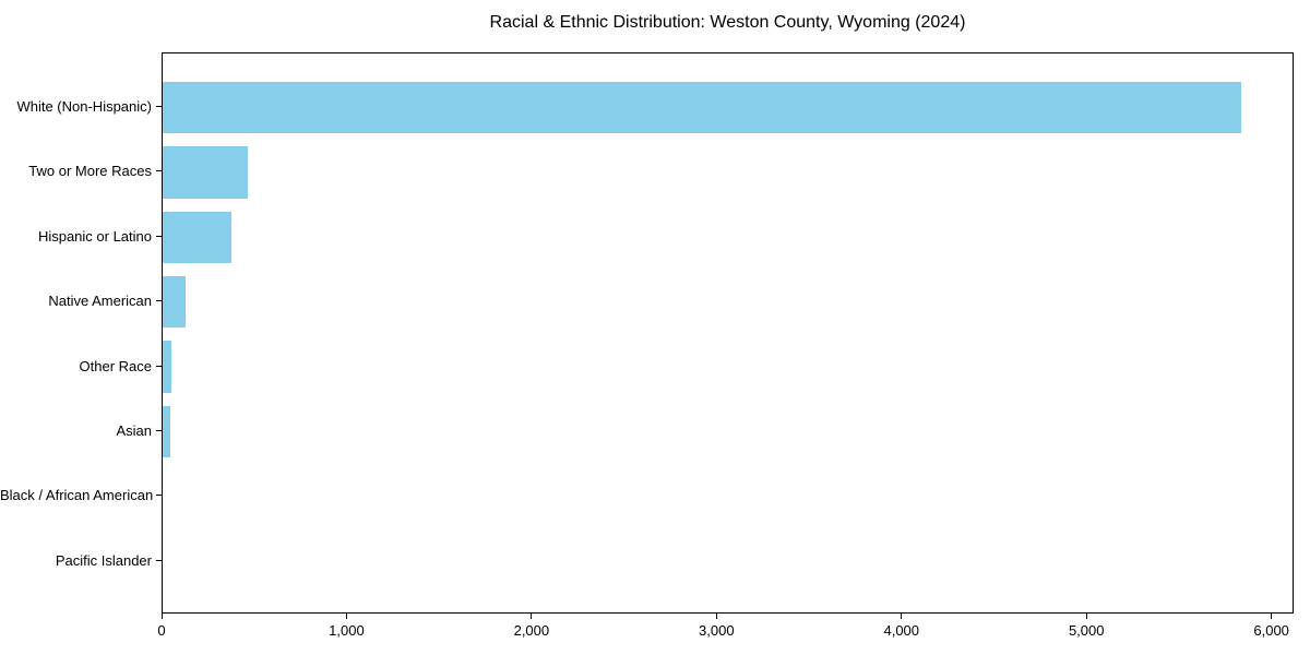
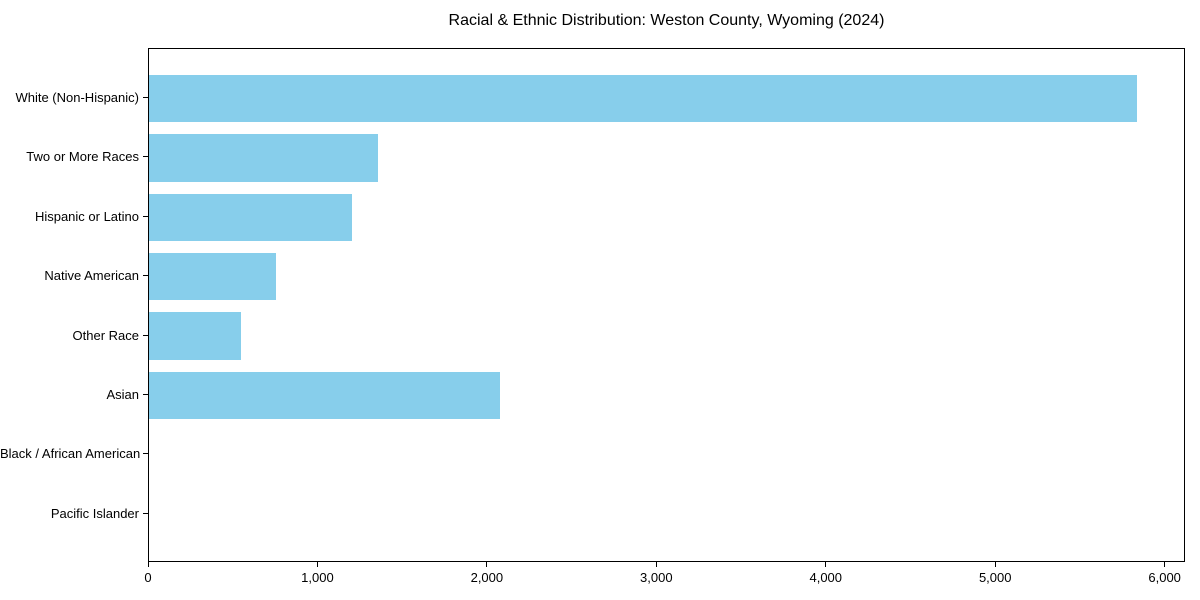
Two or More Races: 460 -> 1350
Hispanic or Latino: 370 -> 1200
Native American: 120 -> 750
Other Race: 40 -> 540
Asian: 40 -> 2070
